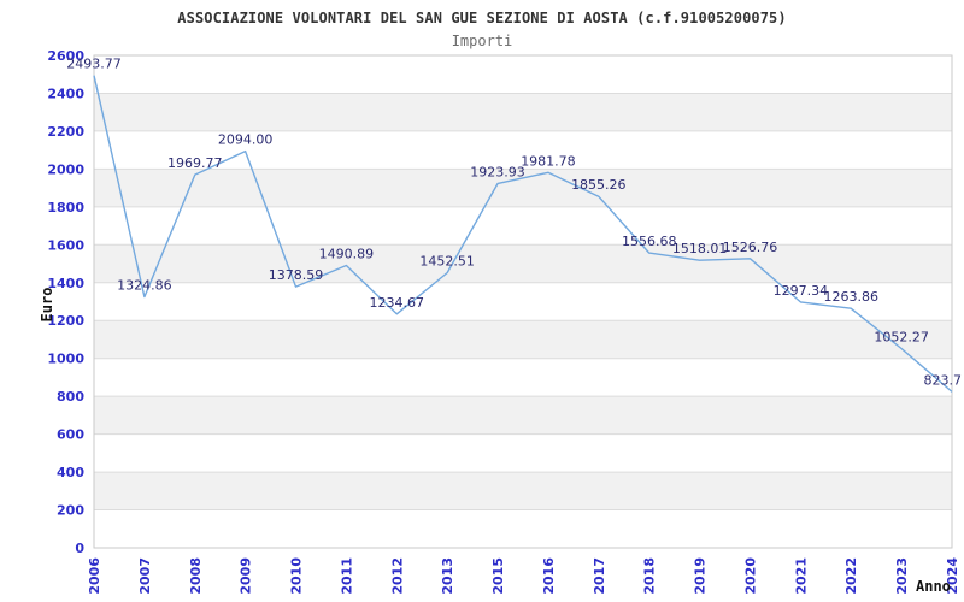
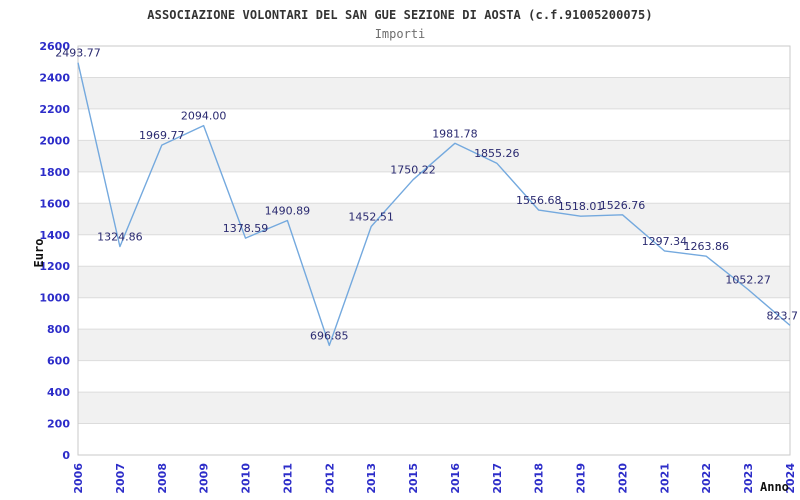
2012: 1234.67 -> 696.85
2015: 1923.93 -> 1750.22
